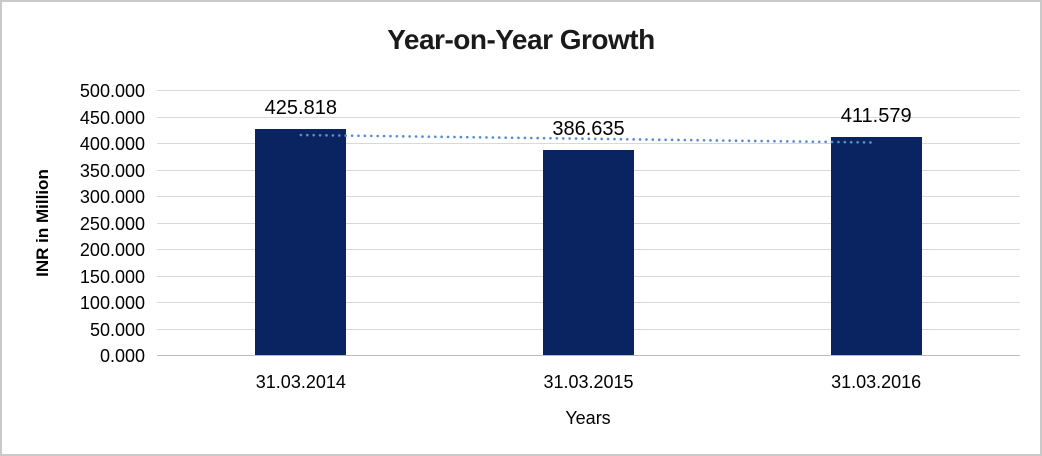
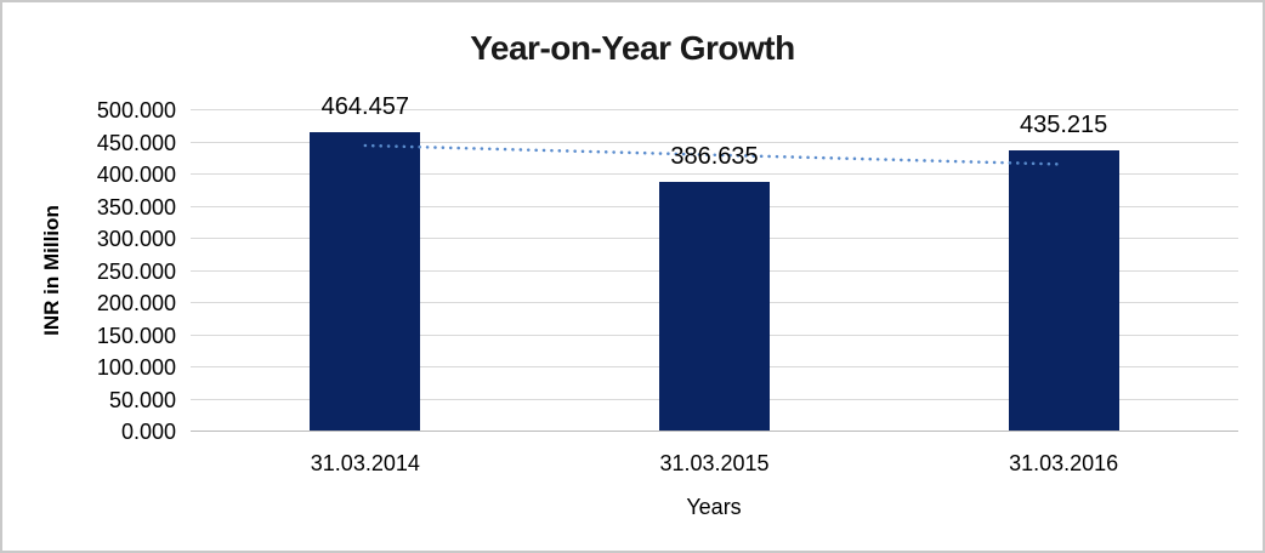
31.03.2014: 425.818 -> 464.457
31.03.2016: 411.579 -> 435.215
